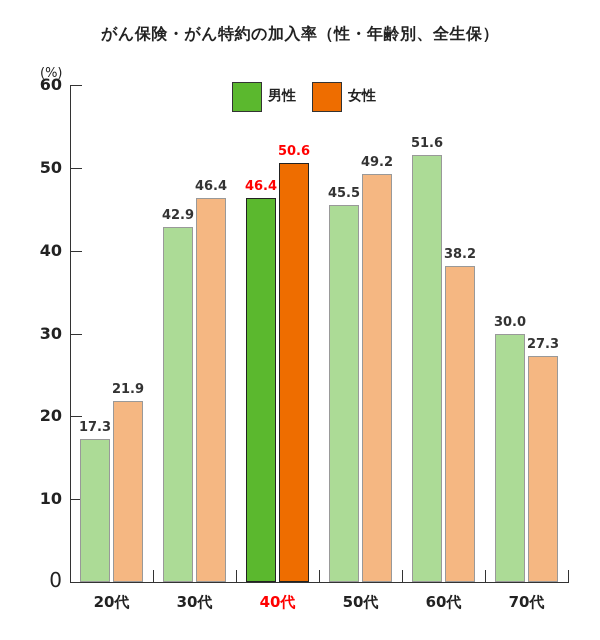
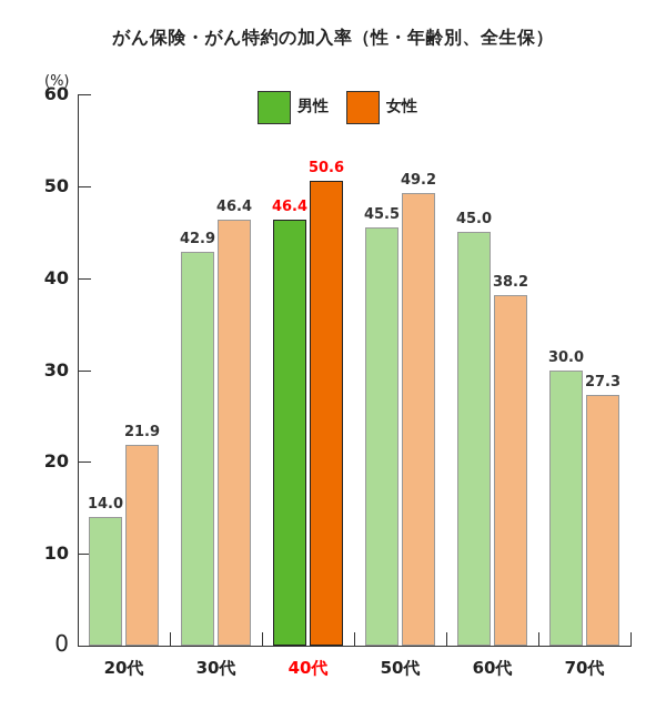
男性/20代: 17.3 -> 14.0
男性/60代: 51.6 -> 45.0
